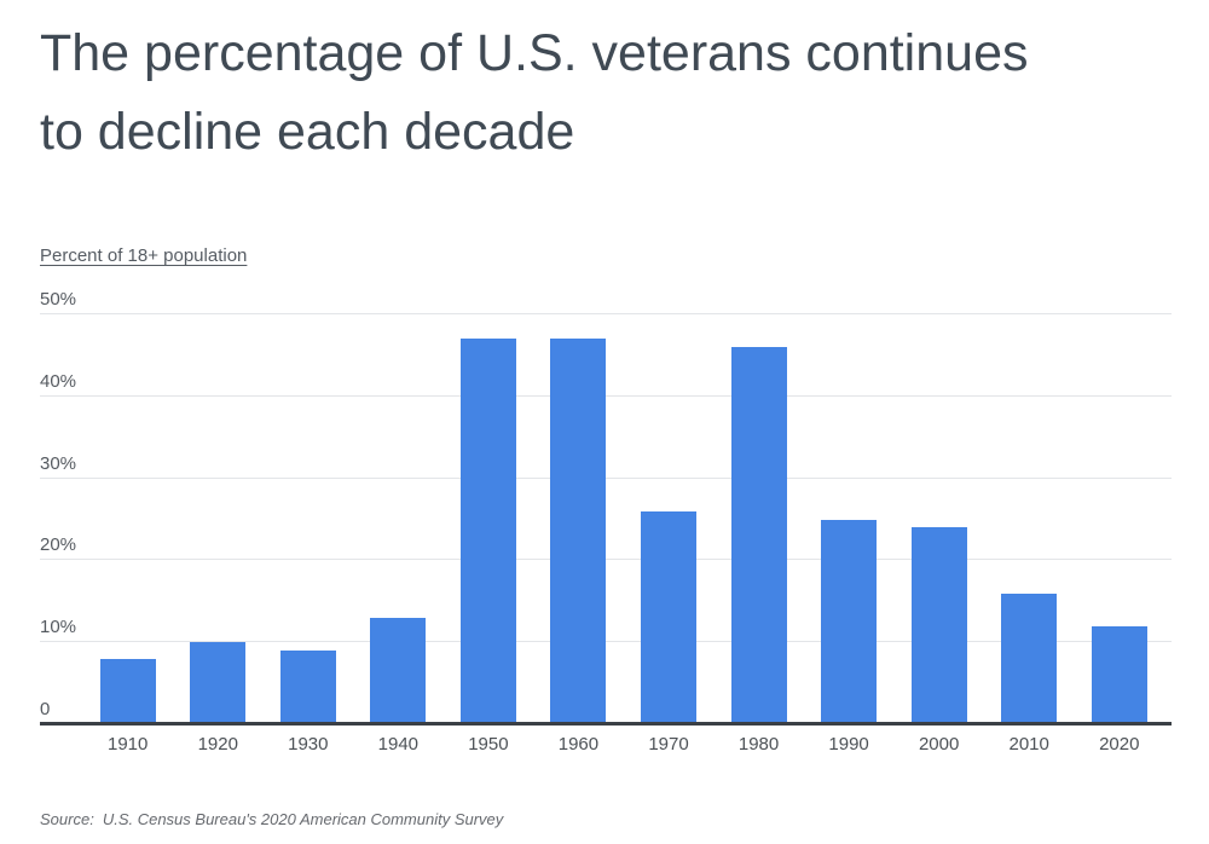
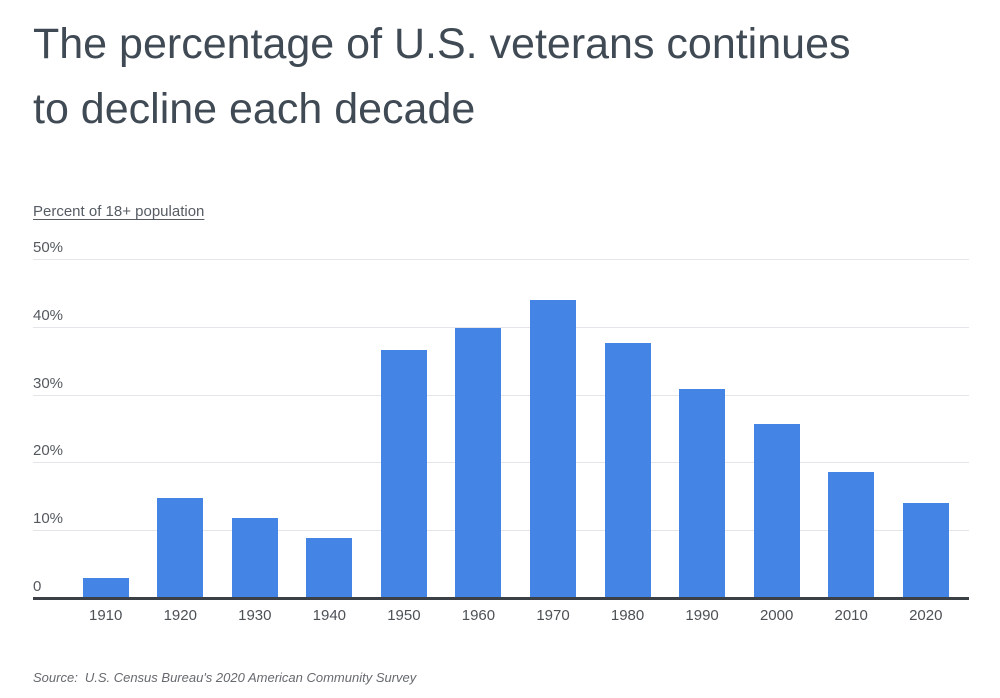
1910: 8% -> 3%
1920: 10% -> 15%
1930: 9% -> 12%
1940: 13% -> 9%
1950: 47% -> 37%
1960: 47% -> 40%
1970: 26% -> 44%
1980: 46% -> 38%
1990: 25% -> 31%
2000: 24% -> 26%
2010: 16% -> 19%
2020: 12% -> 14%
